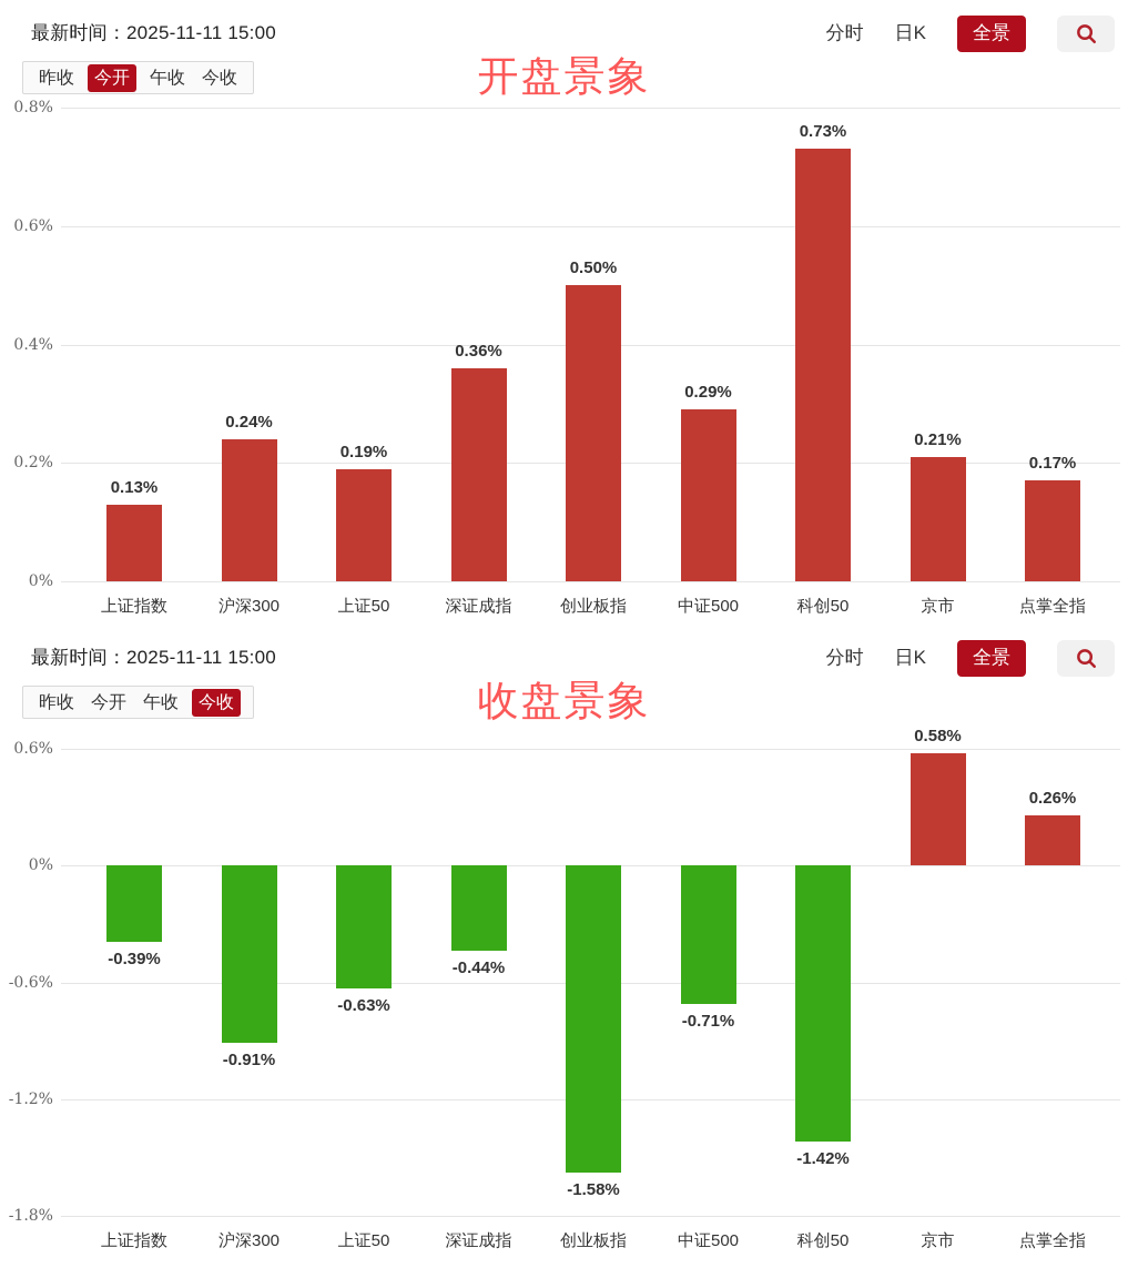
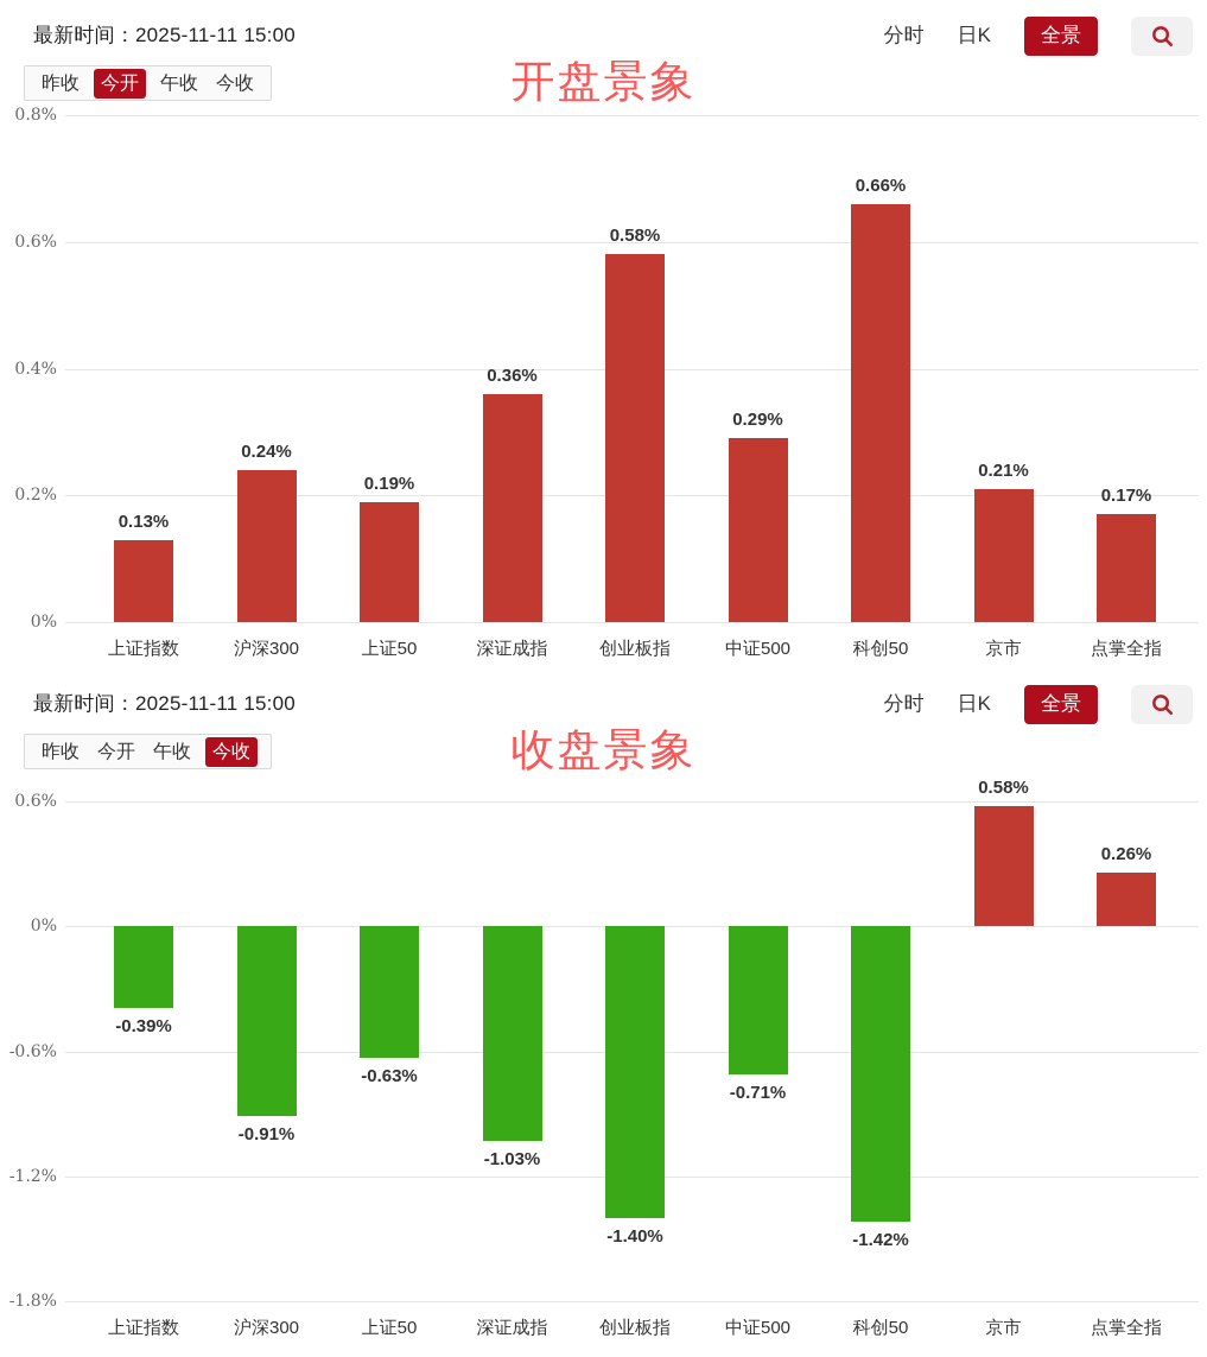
开盘景象/创业板指: 0.50% -> 0.58%
开盘景象/科创50: 0.73% -> 0.66%
收盘景象/深证成指: -0.44% -> -1.03%
收盘景象/创业板指: -1.58% -> -1.40%
